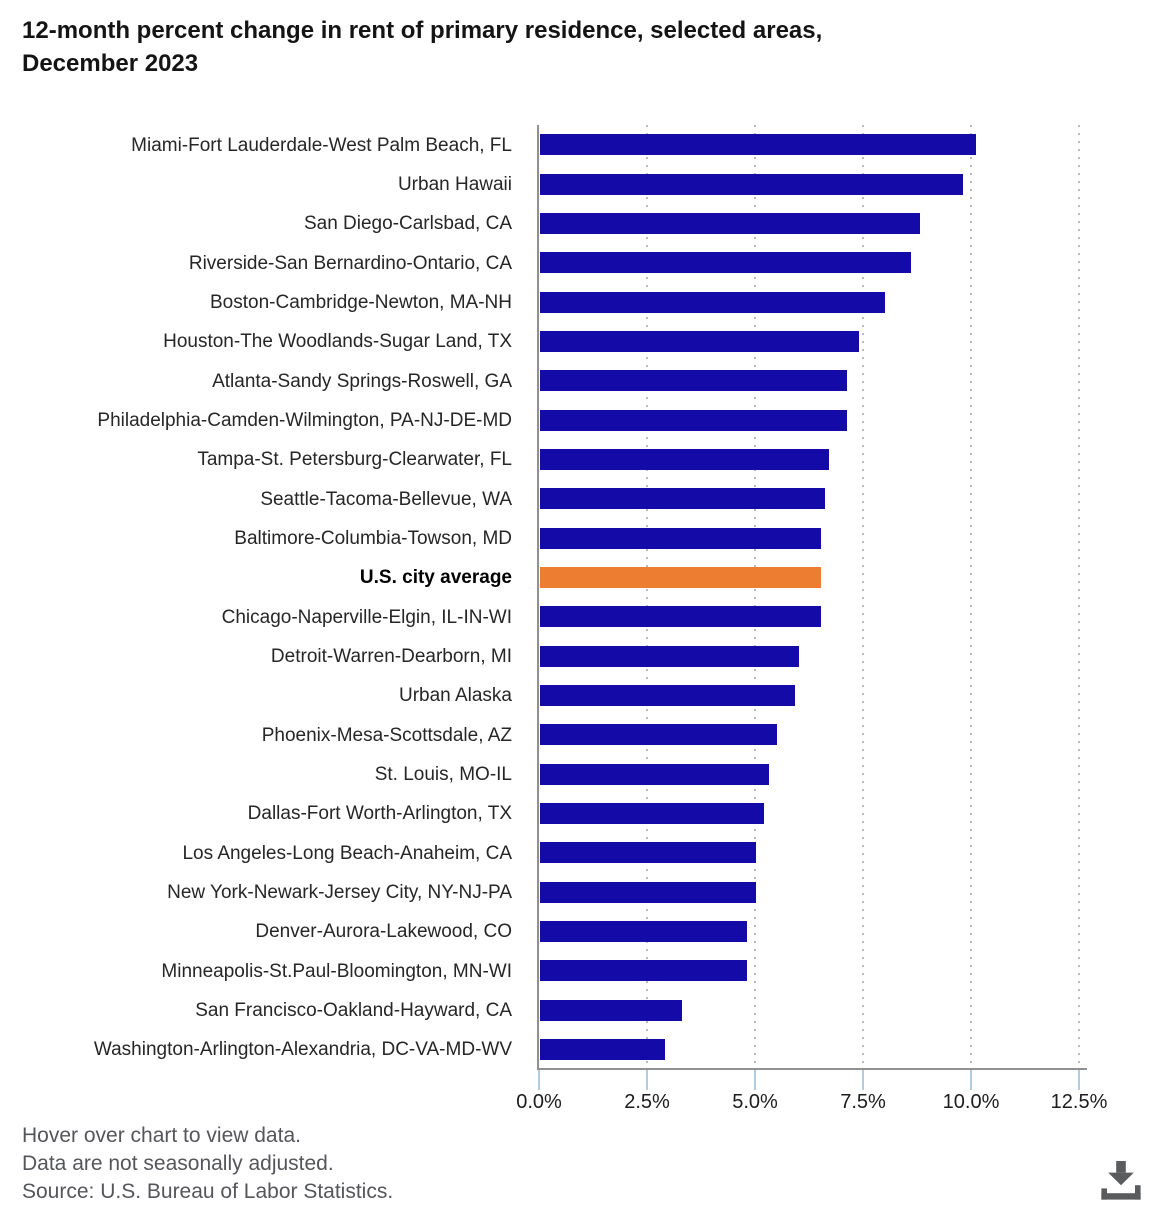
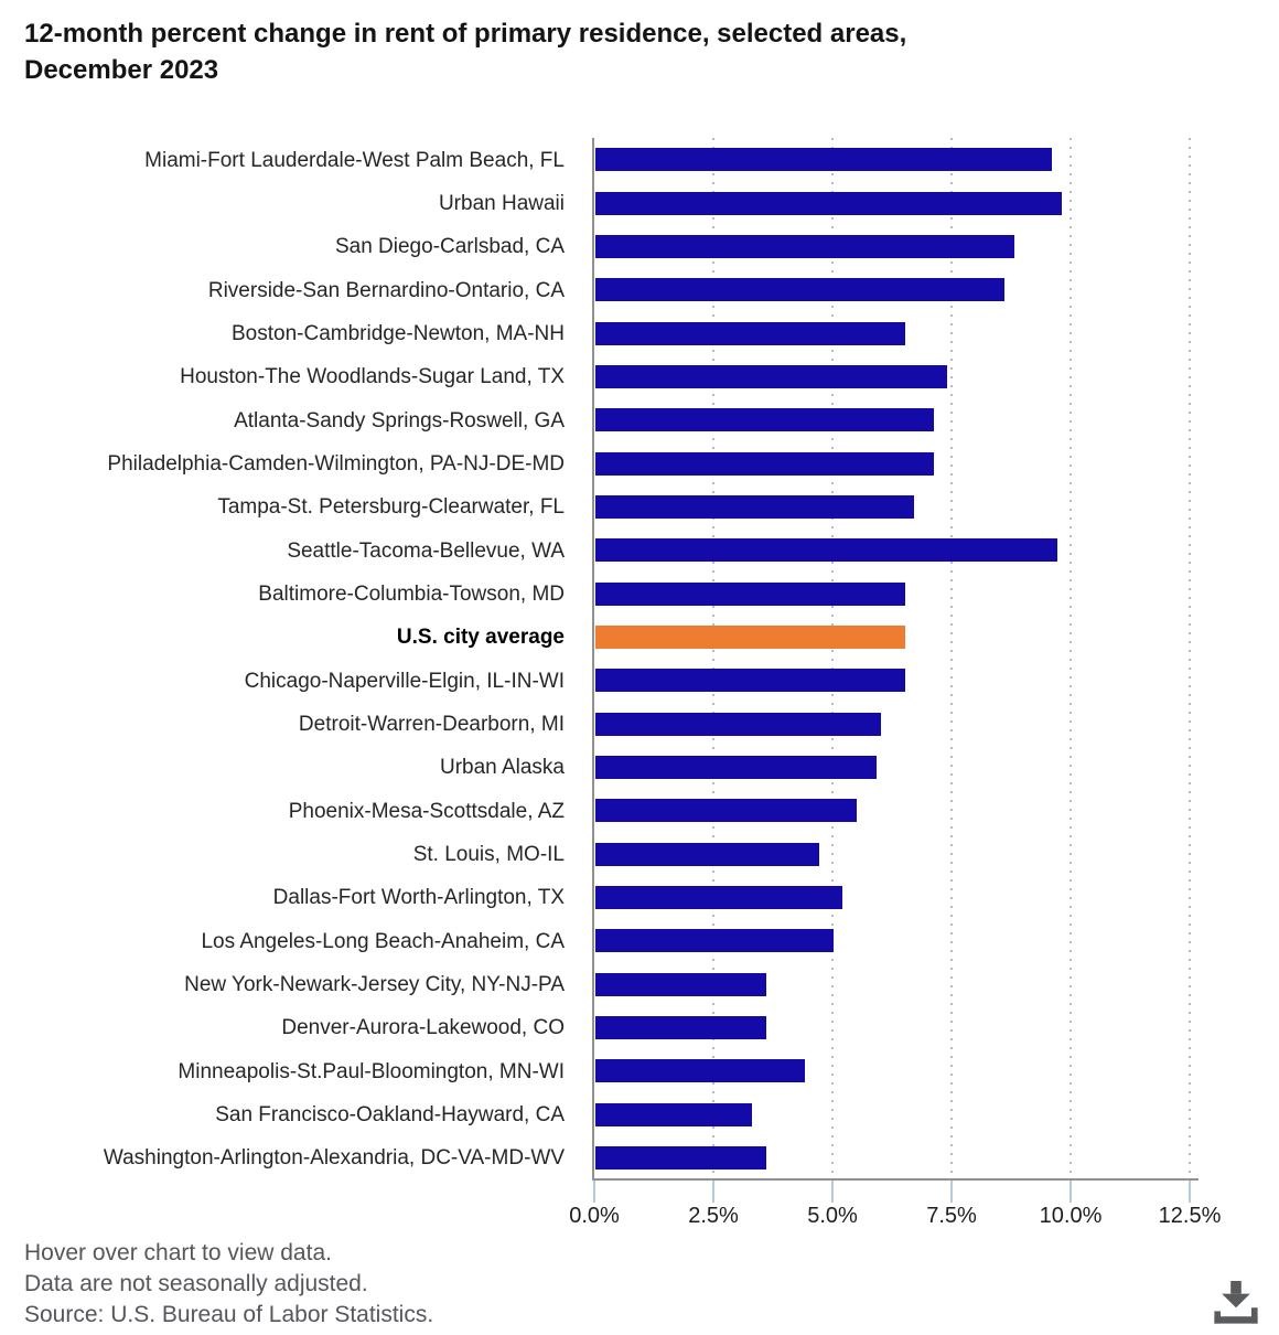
Miami-Fort Lauderdale-West Palm Beach, FL: 10.1% -> 9.6%
Boston-Cambridge-Newton, MA-NH: 8.0% -> 6.5%
Seattle-Tacoma-Bellevue, WA: 6.6% -> 9.7%
St. Louis, MO-IL: 5.3% -> 4.7%
New York-Newark-Jersey City, NY-NJ-PA: 5.0% -> 3.6%
Denver-Aurora-Lakewood, CO: 4.8% -> 3.6%
Minneapolis-St.Paul-Bloomington, MN-WI: 4.8% -> 4.4%
Washington-Arlington-Alexandria, DC-VA-MD-WV: 2.9% -> 3.6%
